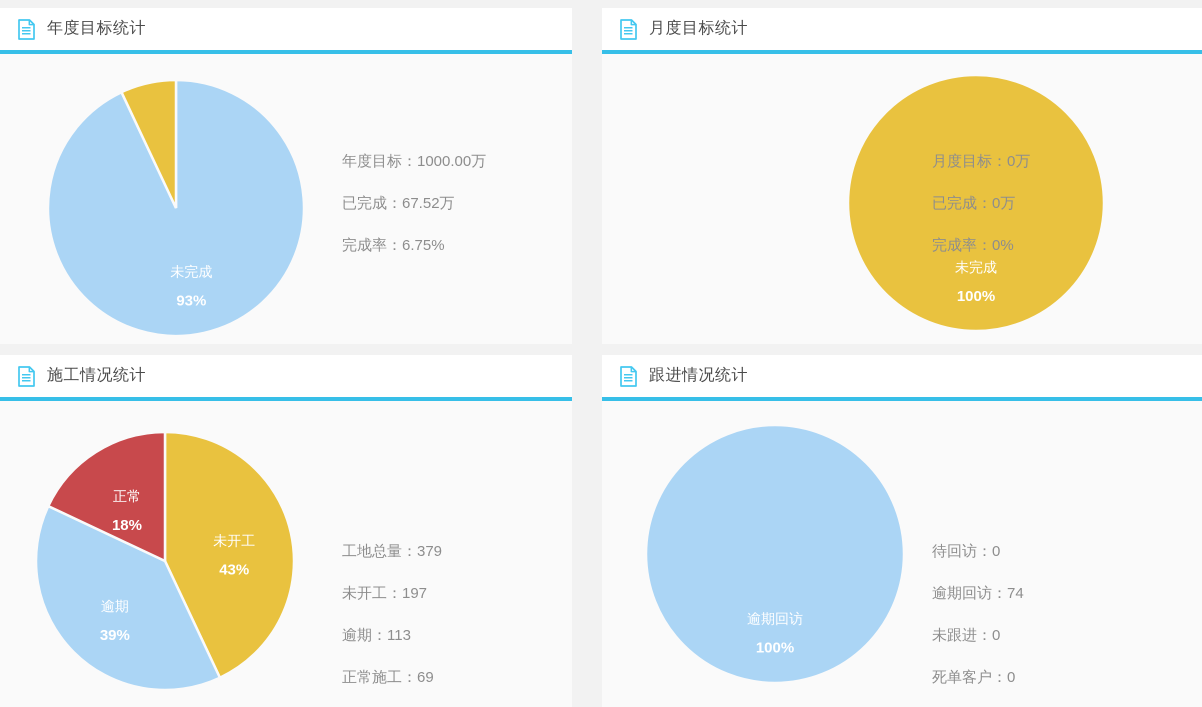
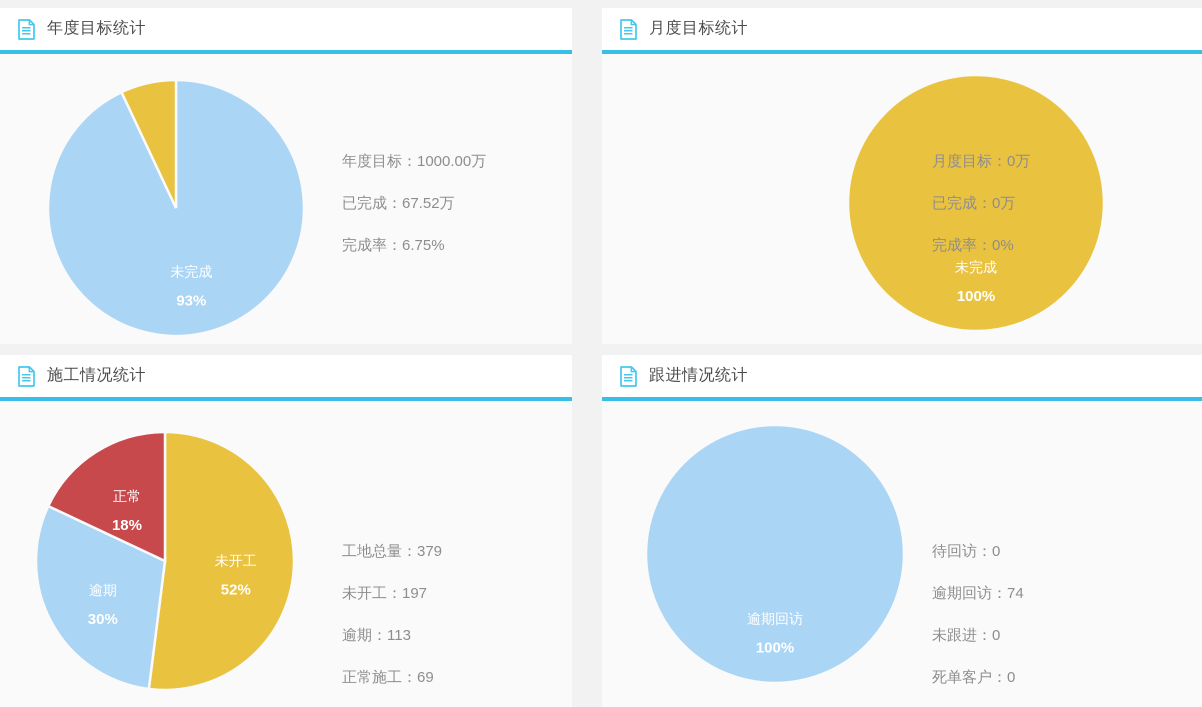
施工情况统计/未开工: 43% -> 52%
施工情况统计/逾期: 39% -> 30%
